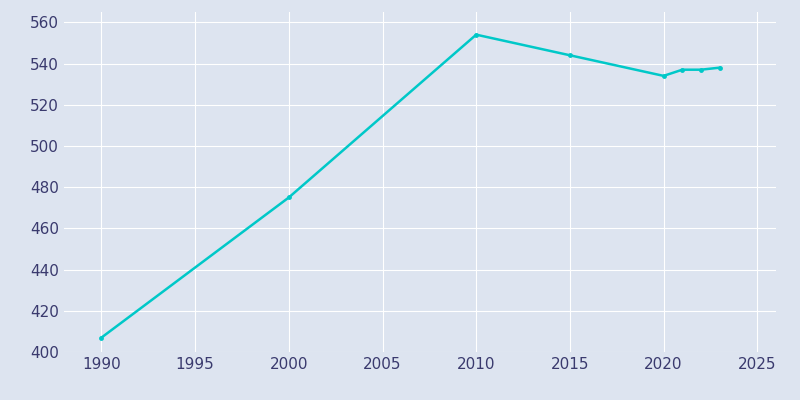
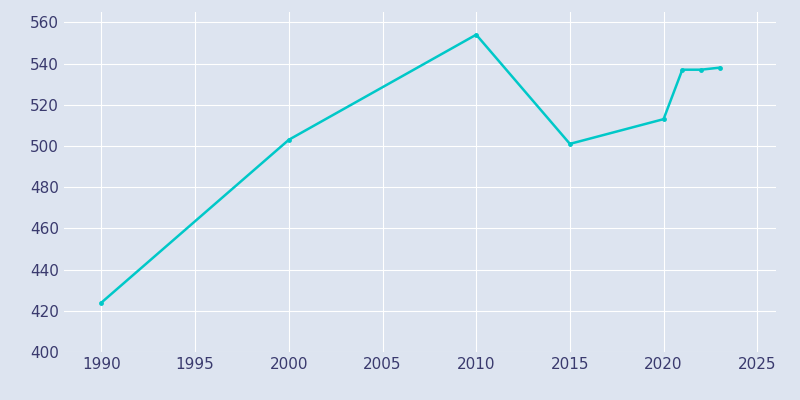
1990: 407 -> 424
2000: 475 -> 503
2015: 544 -> 501
2020: 534 -> 513
